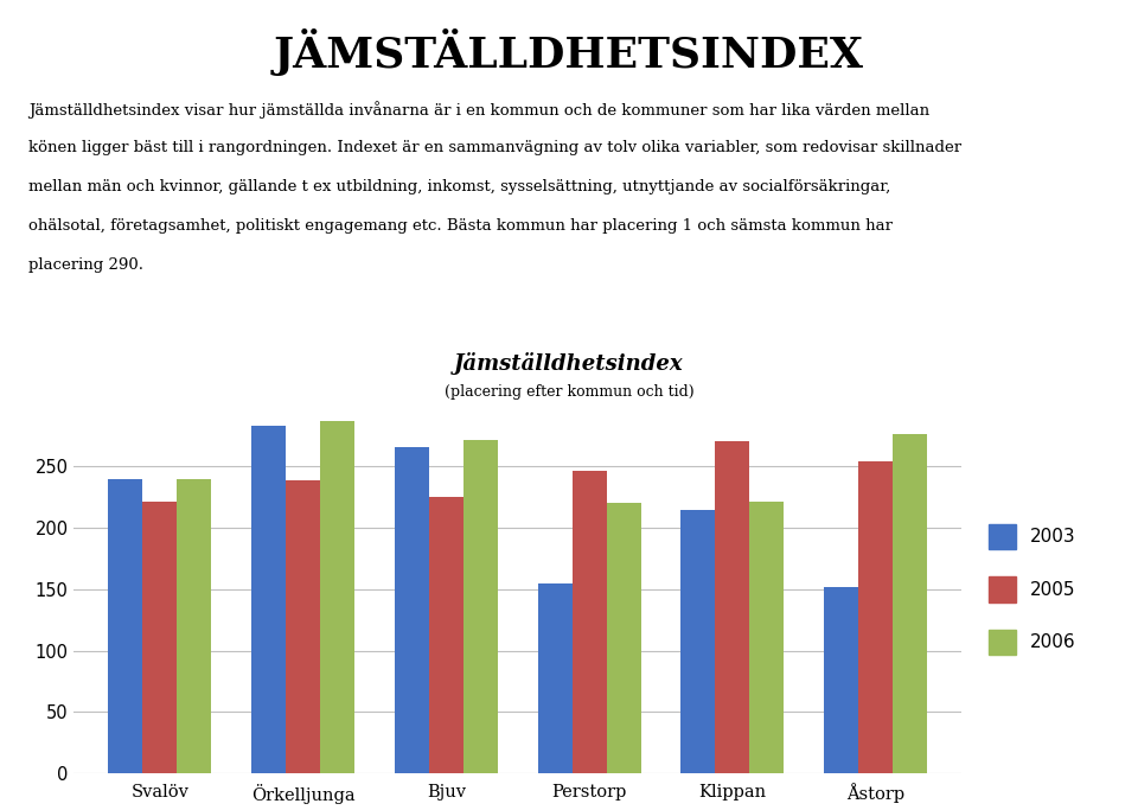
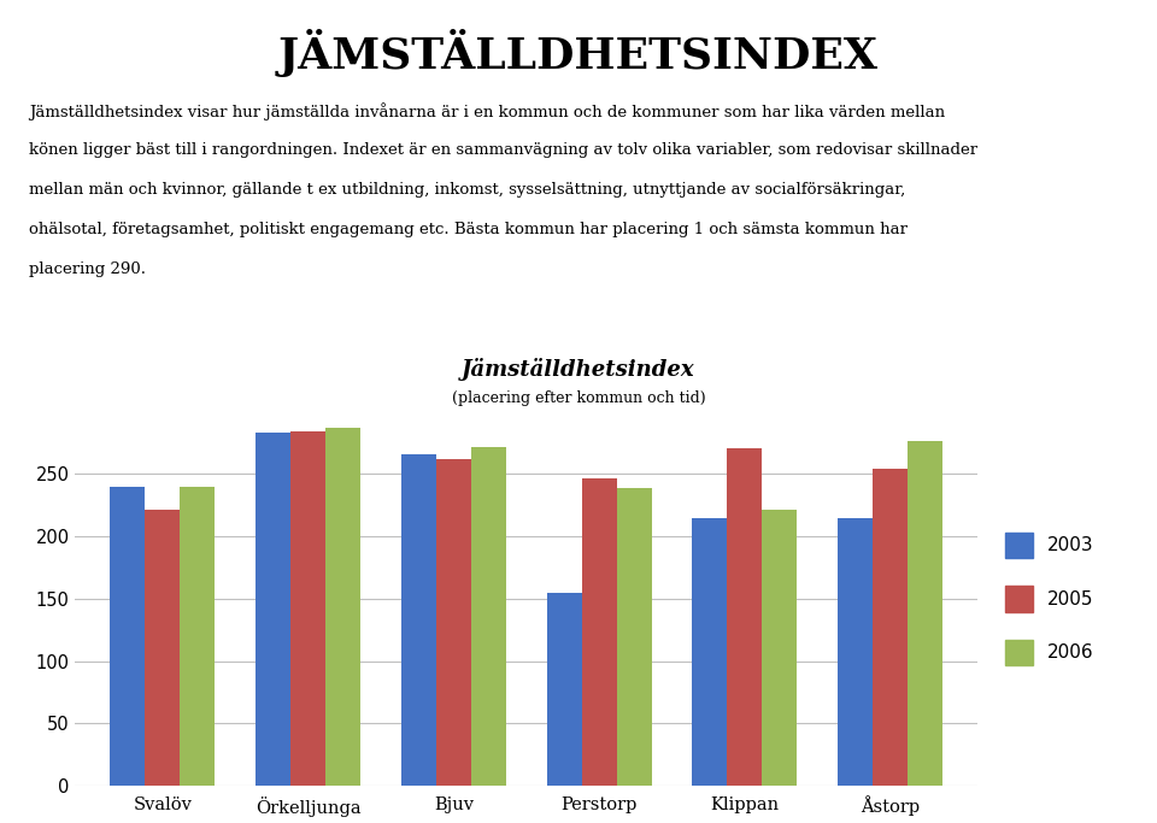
2005/Örkelljunga: 239 -> 284
2005/Bjuv: 225 -> 262
2006/Perstorp: 220 -> 239
2003/Åstorp: 152 -> 215
